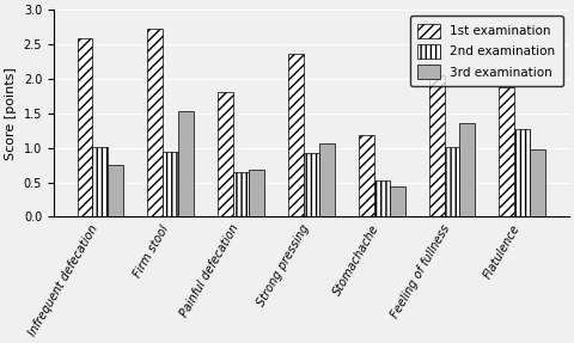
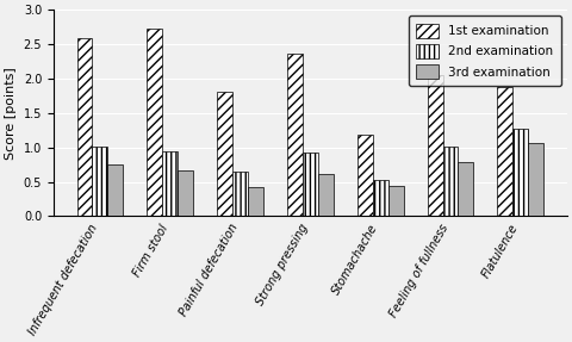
3rd examination/Firm stool: 1.54 -> 0.67
3rd examination/Painful defecation: 0.68 -> 0.42
3rd examination/Strong pressing: 1.06 -> 0.62
3rd examination/Feeling of fullness: 1.36 -> 0.78
3rd examination/Flatulence: 0.98 -> 1.07
